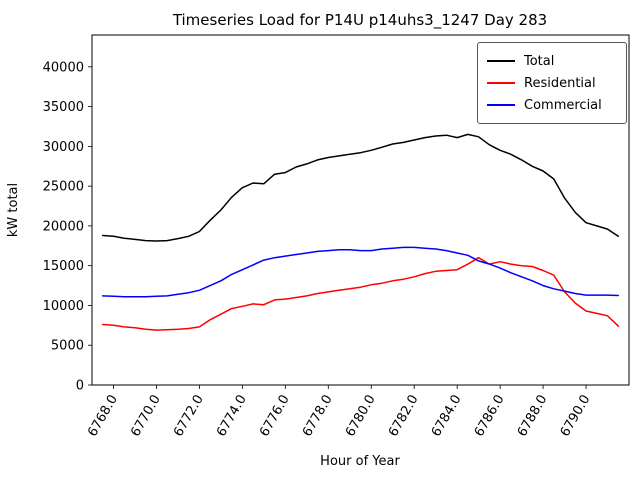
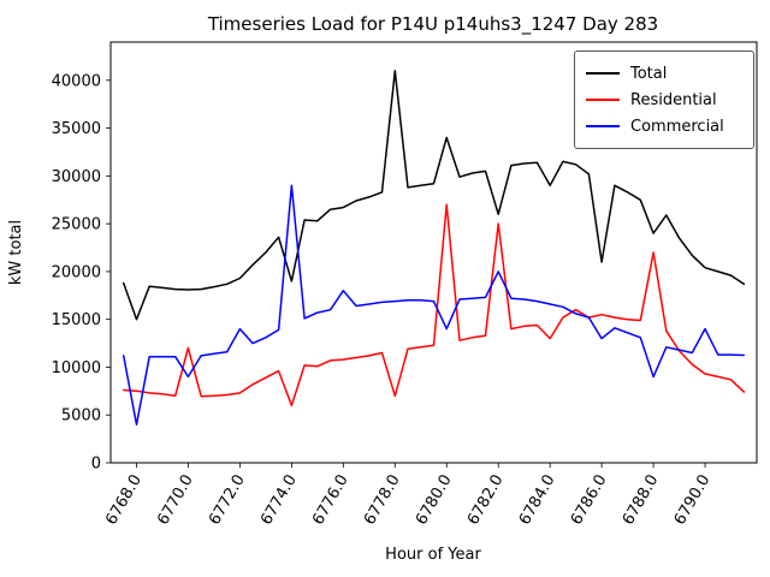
Total/6768.0: 19000 -> 15000
Commercial/6768.0: 11000 -> 4000
Residential/6770.0: 7000 -> 12000
Commercial/6770.0: 11000 -> 9000
Commercial/6772.0: 12000 -> 14000
Total/6774.0: 25000 -> 19000
Residential/6774.0: 10000 -> 6000
Commercial/6774.0: 14000 -> 29000
Commercial/6776.0: 16000 -> 18000
Total/6778.0: 29000 -> 41000
Residential/6778.0: 12000 -> 7000
Total/6780.0: 30000 -> 34000
Residential/6780.0: 13000 -> 27000
Commercial/6780.0: 17000 -> 14000
Total/6782.0: 31000 -> 26000
Residential/6782.0: 14000 -> 25000
Commercial/6782.0: 17000 -> 20000
Total/6784.0: 31000 -> 29000
Residential/6784.0: 14000 -> 13000
Total/6786.0: 30000 -> 21000
Commercial/6786.0: 15000 -> 13000
Total/6788.0: 27000 -> 24000
Residential/6788.0: 14000 -> 22000
Commercial/6788.0: 12000 -> 9000
Commercial/6790.0: 11000 -> 14000
